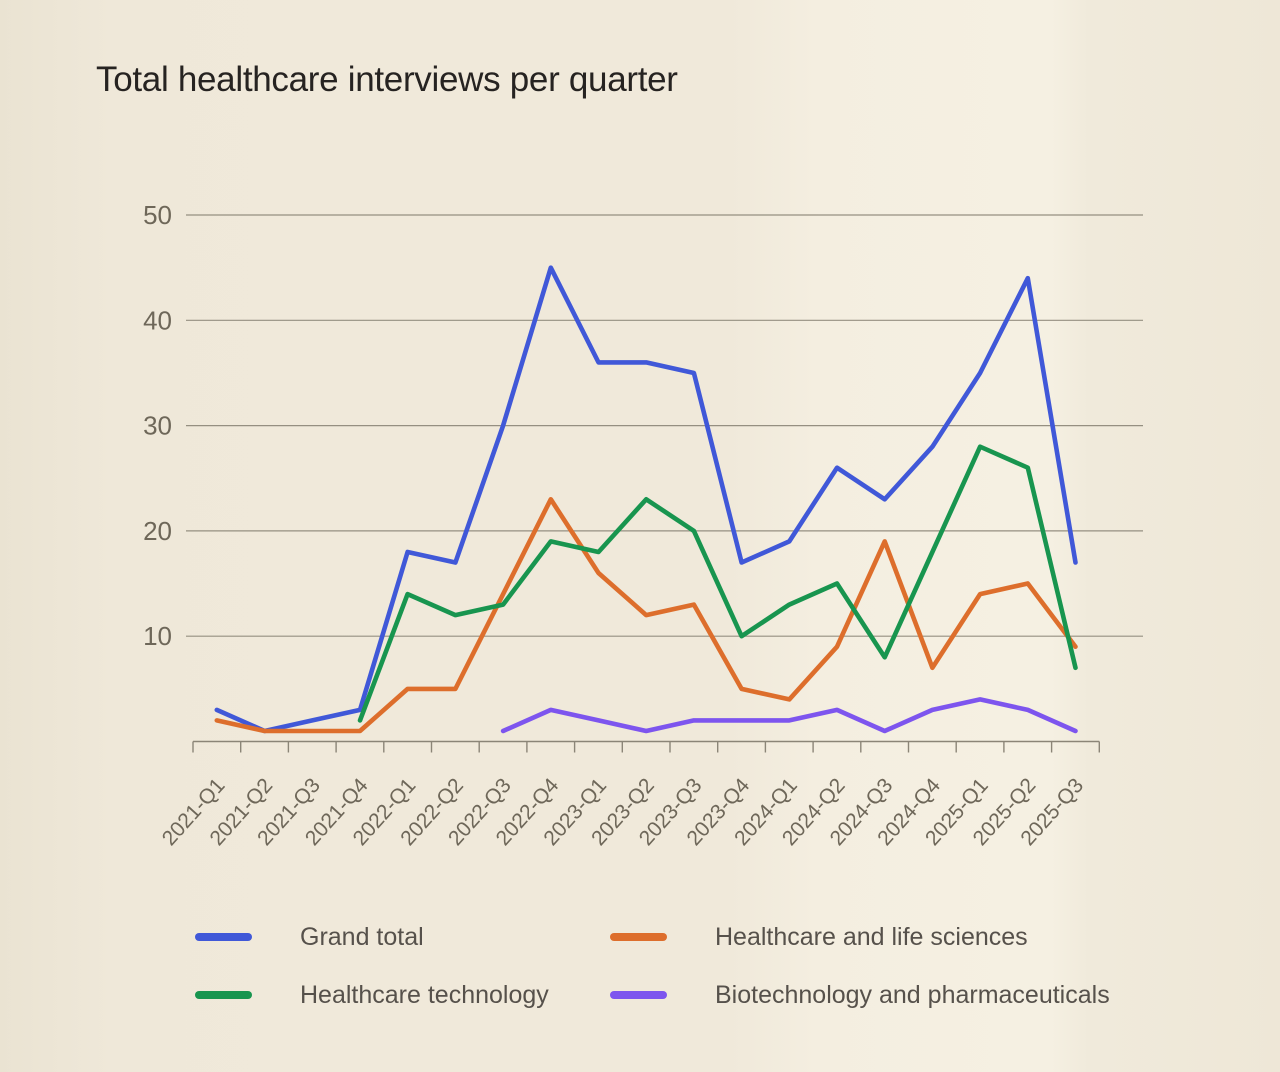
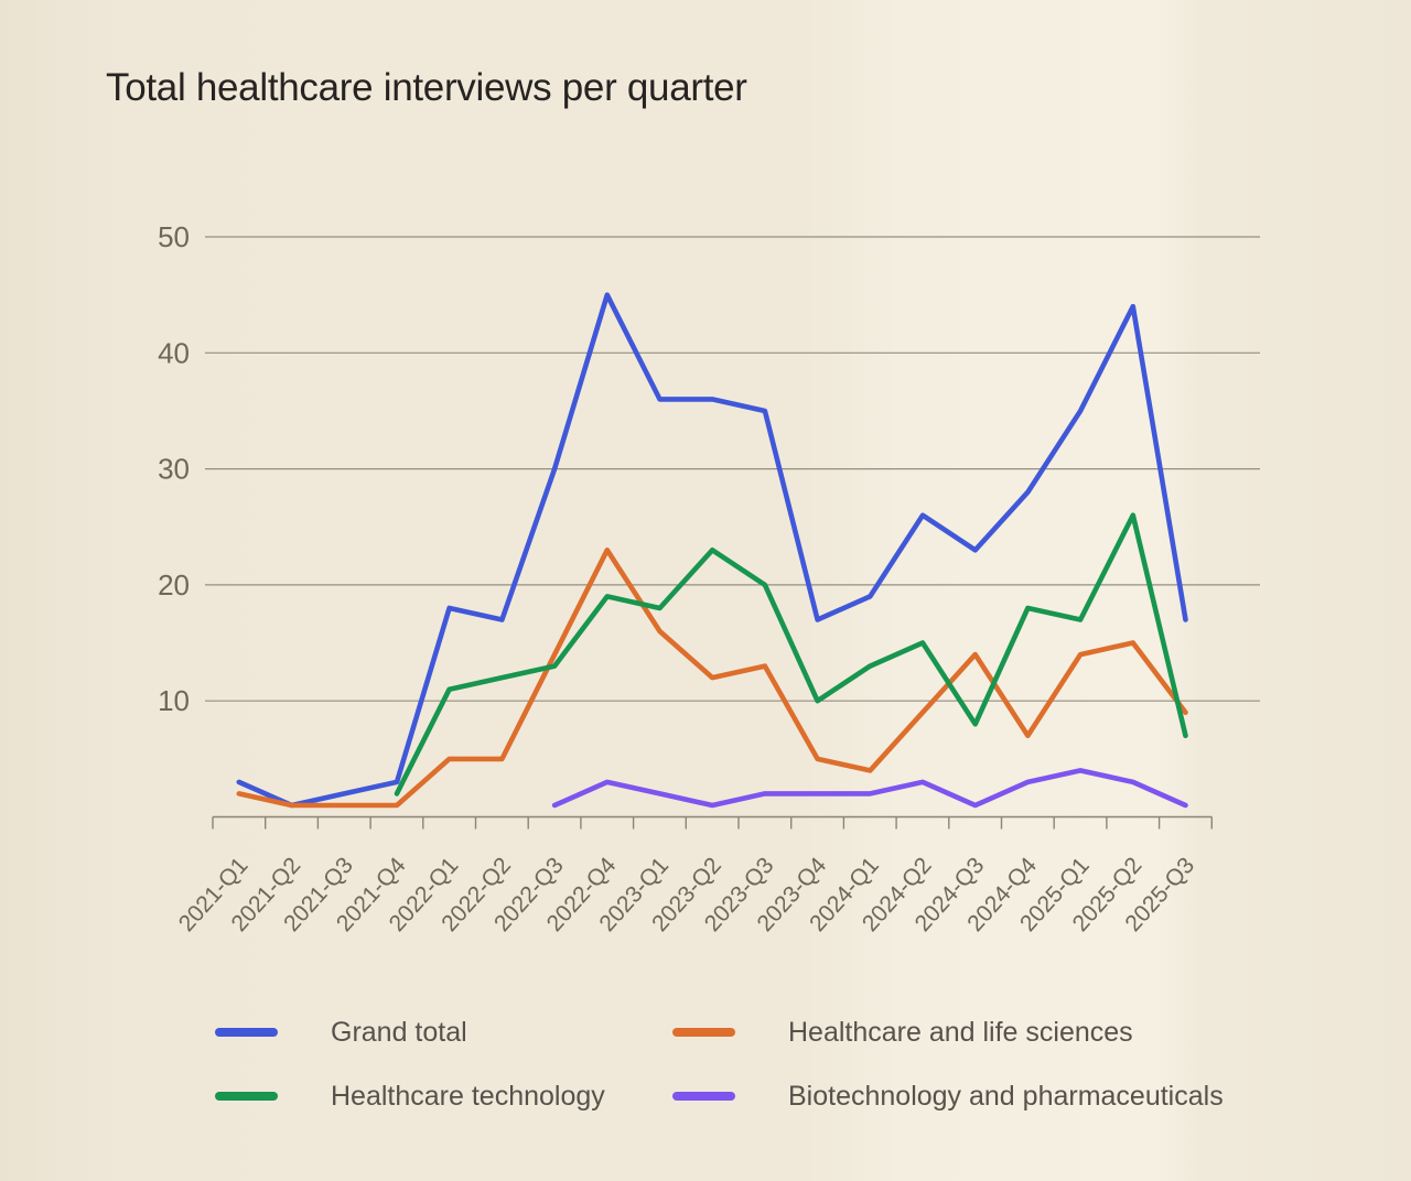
Healthcare technology/2022-Q1: 14 -> 11
Healthcare and life sciences/2024-Q3: 19 -> 14
Healthcare technology/2025-Q1: 28 -> 17
